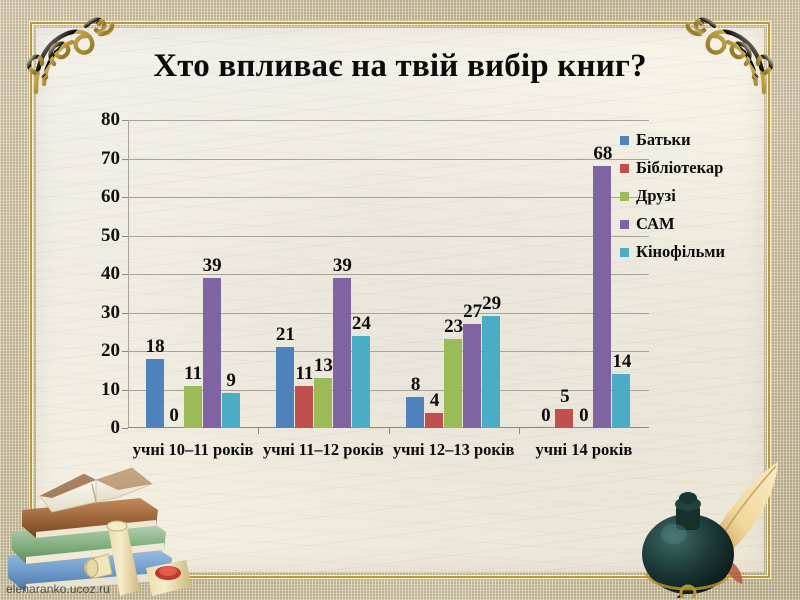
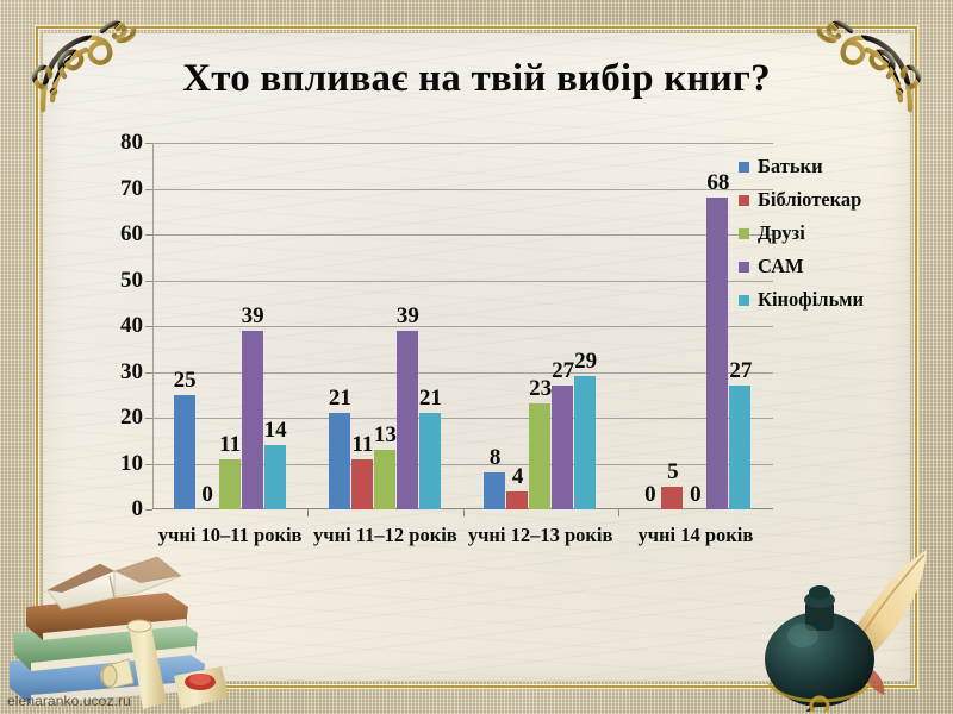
Батьки/учні 10–11 років: 18 -> 25
Кінофільми/учні 10–11 років: 9 -> 14
Кінофільми/учні 11–12 років: 24 -> 21
Кінофільми/учні 14 років: 14 -> 27
